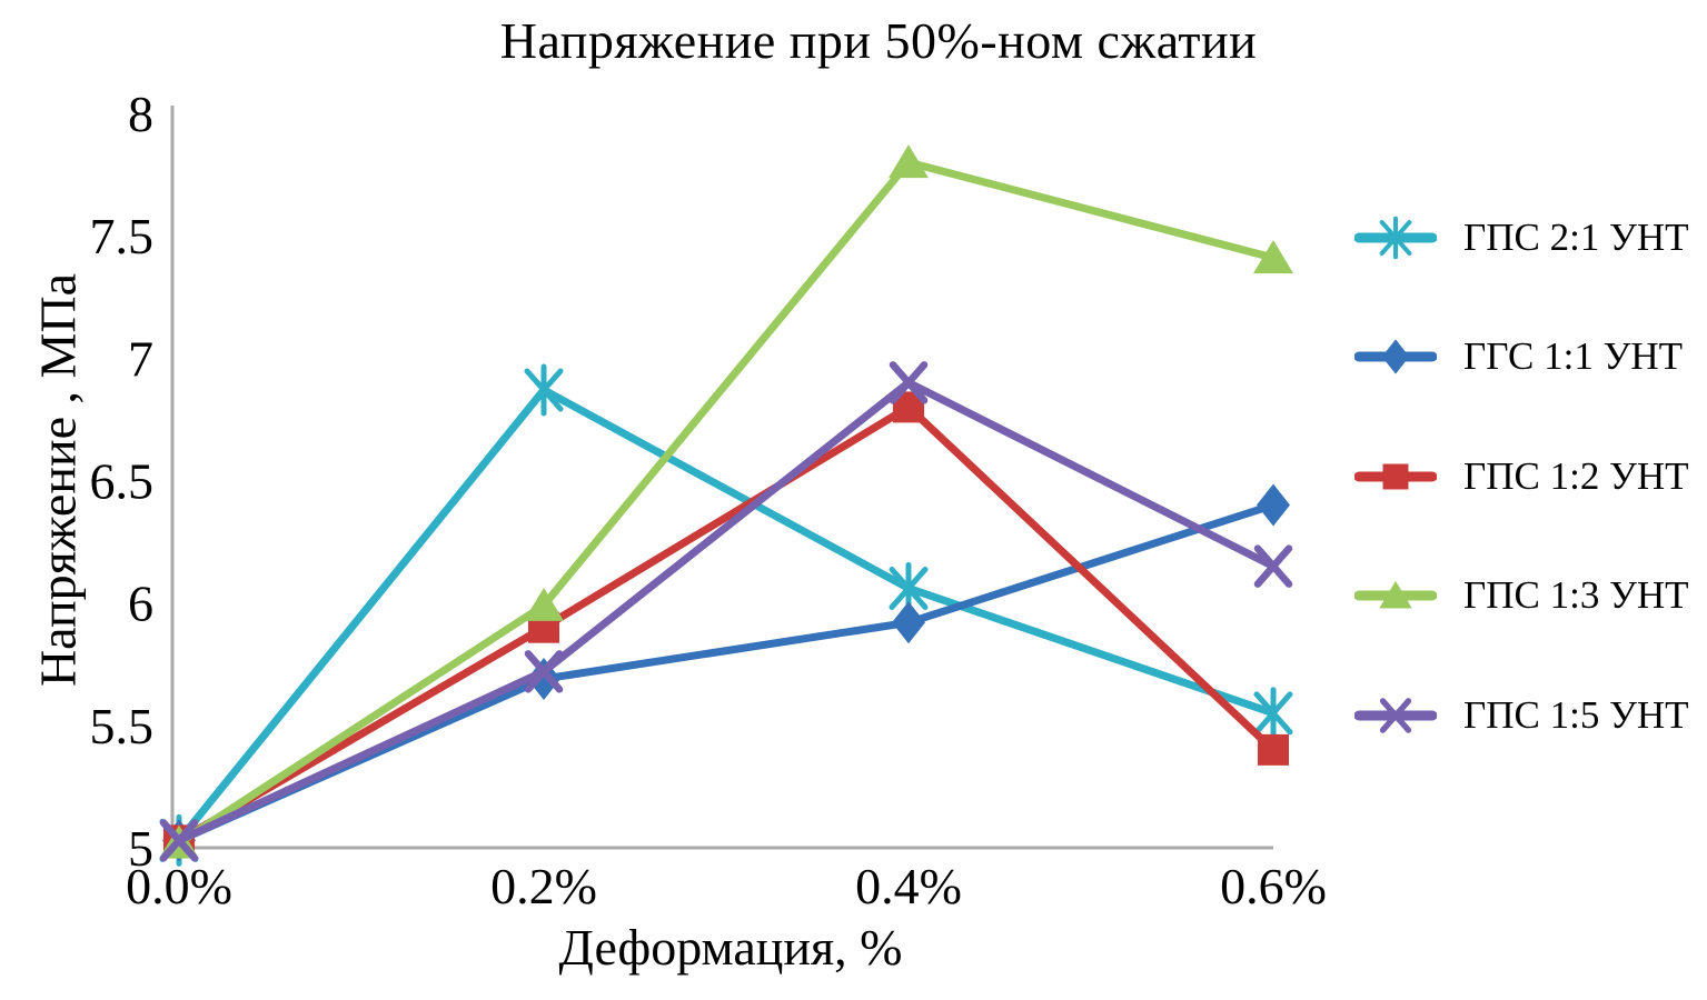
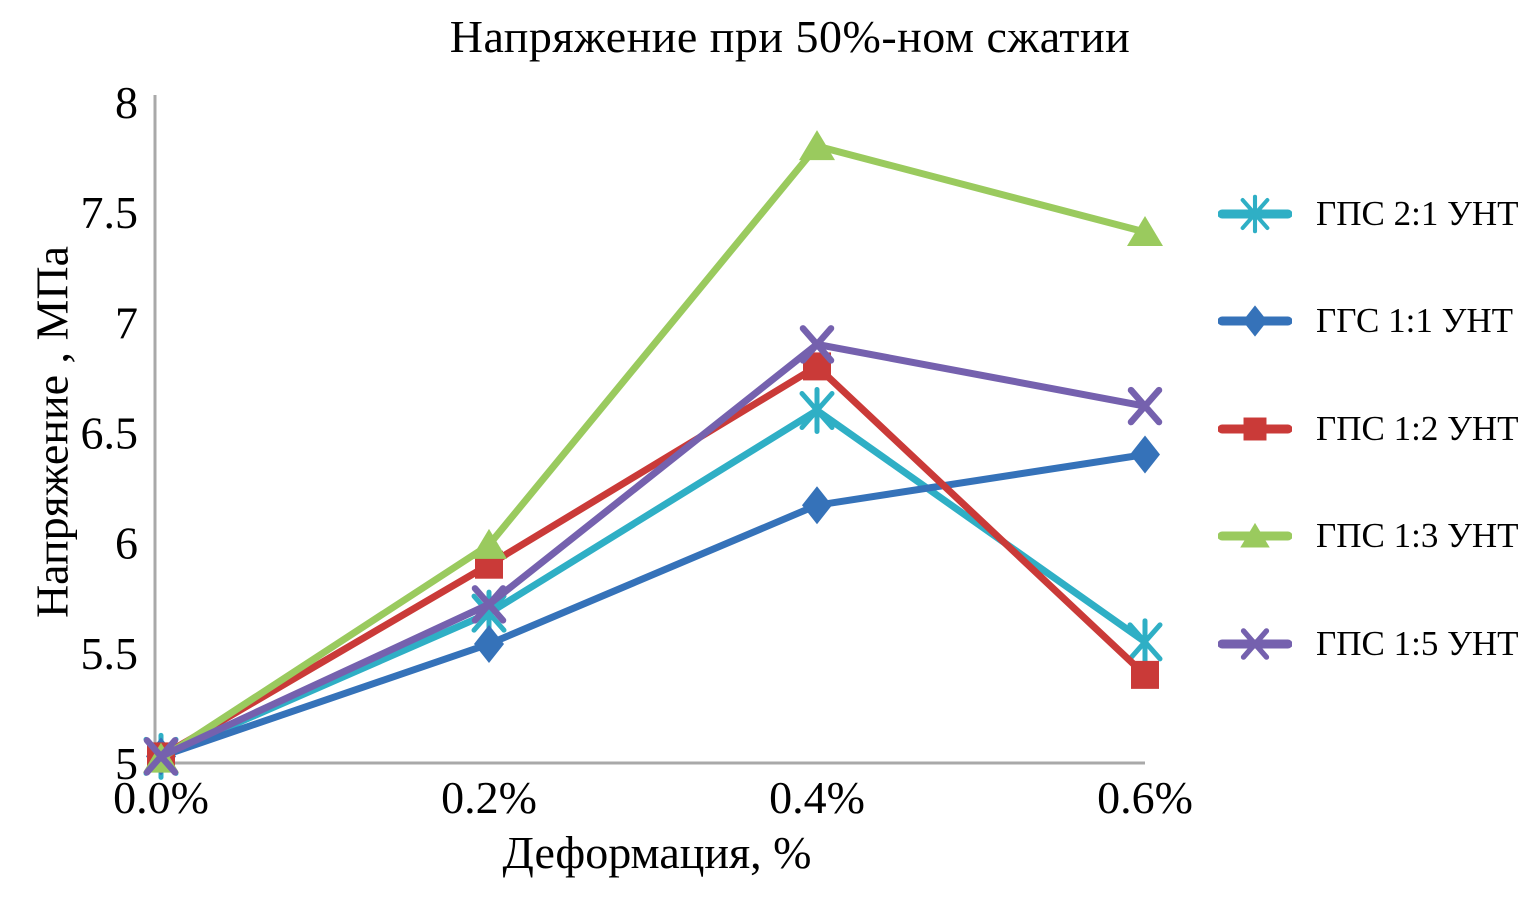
ГПС 2:1 УНТ/0.2%: 6.87 -> 5.68
ГГС 1:1 УНТ/0.2%: 5.69 -> 5.54
ГПС 2:1 УНТ/0.4%: 6.06 -> 6.60
ГГС 1:1 УНТ/0.4%: 5.92 -> 6.17
ГПС 1:5 УНТ/0.6%: 6.15 -> 6.62
